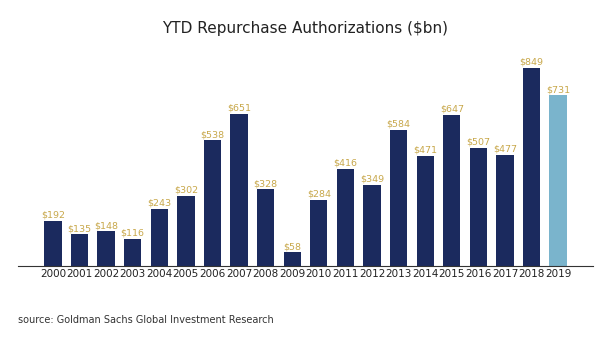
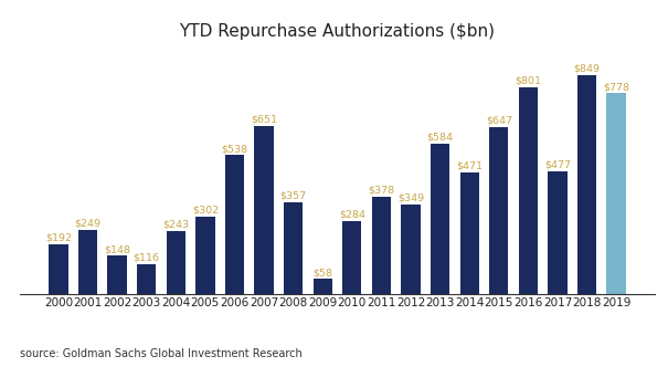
2001: $135 -> $249
2008: $328 -> $357
2011: $416 -> $378
2016: $507 -> $801
2019: $731 -> $778
